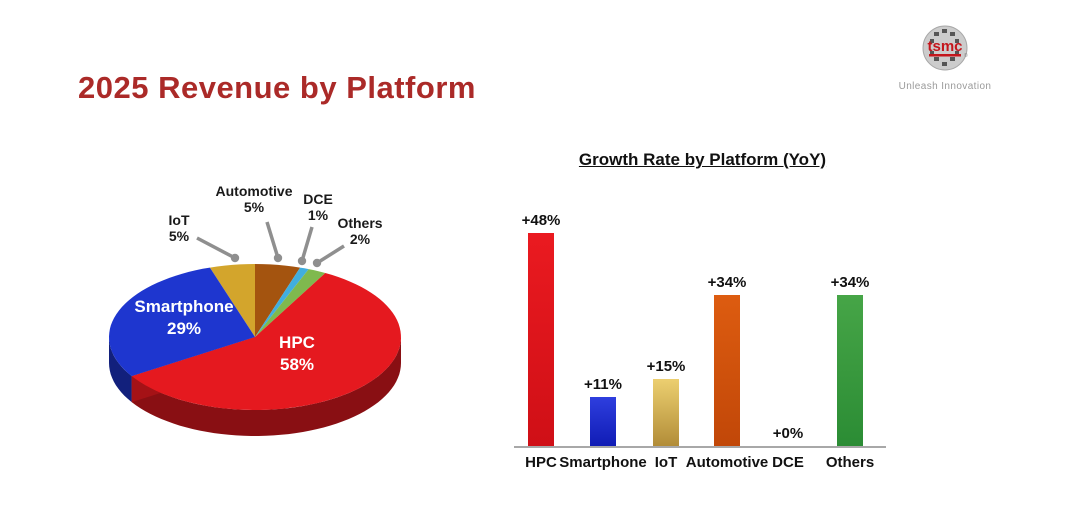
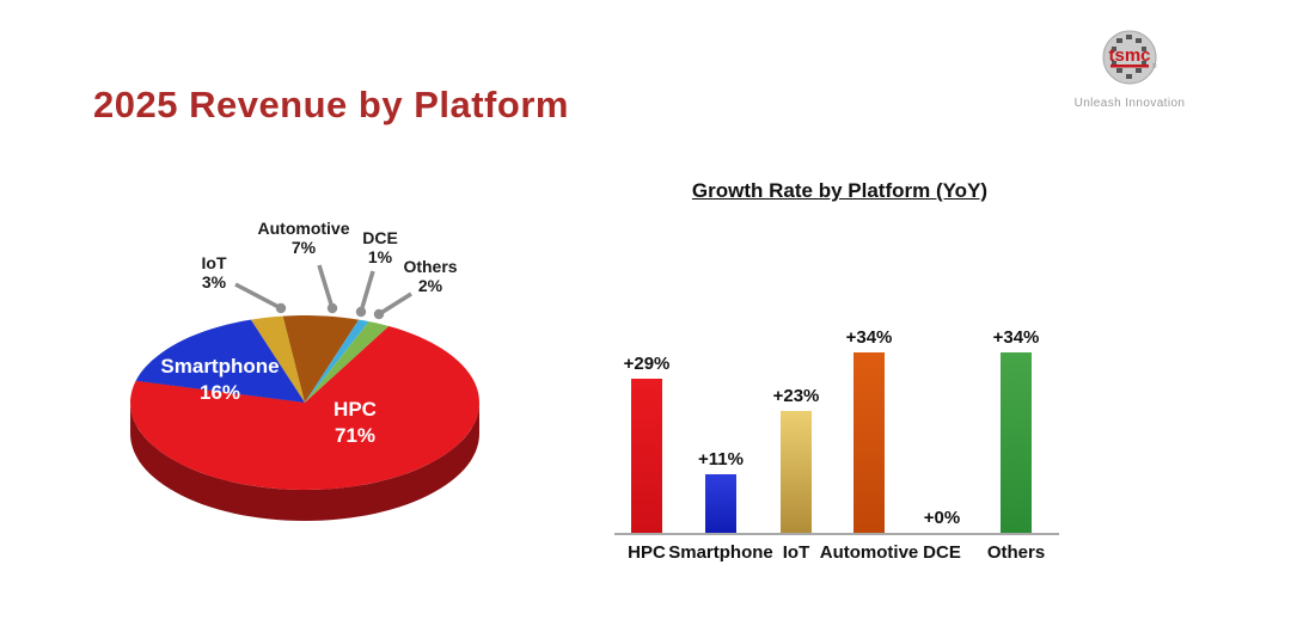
2025 Revenue by Platform/HPC: 58% -> 71%
2025 Revenue by Platform/Smartphone: 29% -> 16%
2025 Revenue by Platform/IoT: 5% -> 3%
2025 Revenue by Platform/Automotive: 5% -> 7%
Growth Rate by Platform (YoY)/HPC: +48% -> +29%
Growth Rate by Platform (YoY)/IoT: +15% -> +23%
